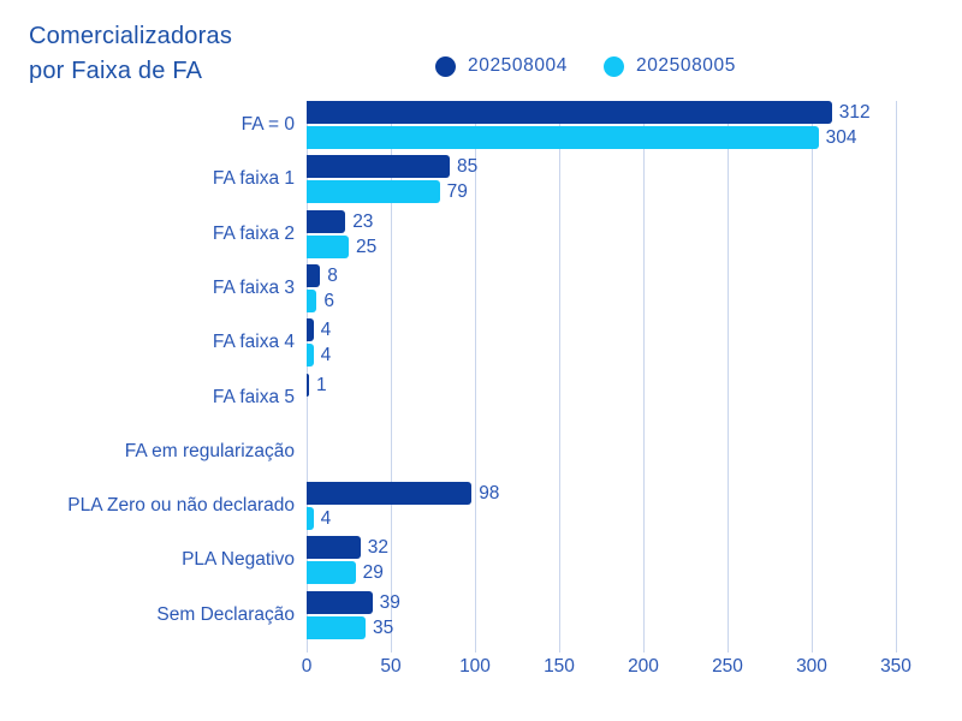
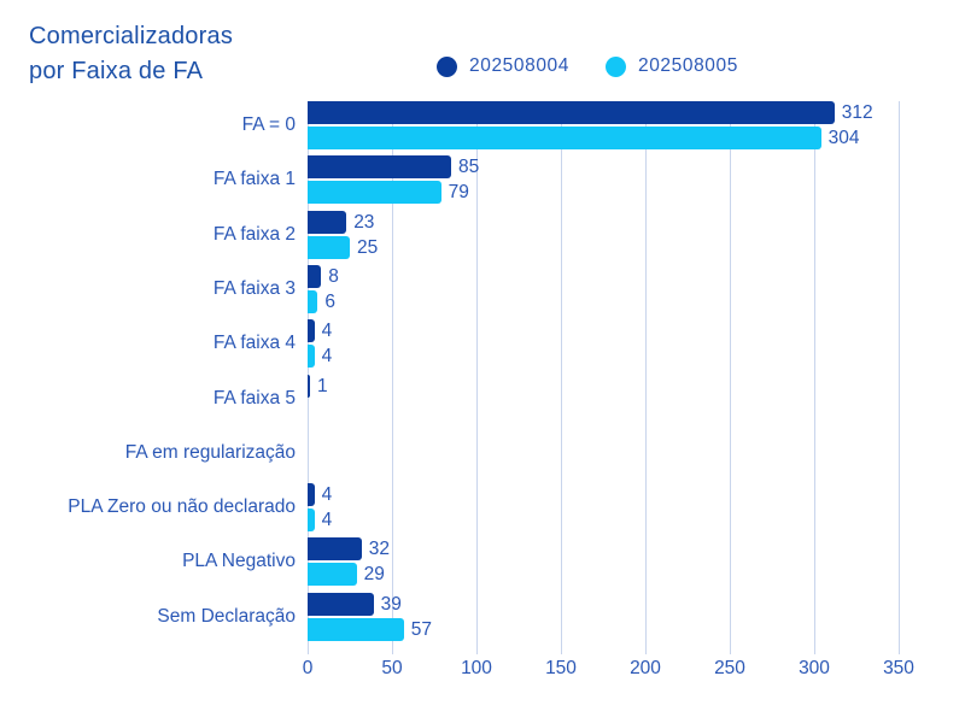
202508004/PLA Zero ou não declarado: 98 -> 4
202508005/Sem Declaração: 35 -> 57
